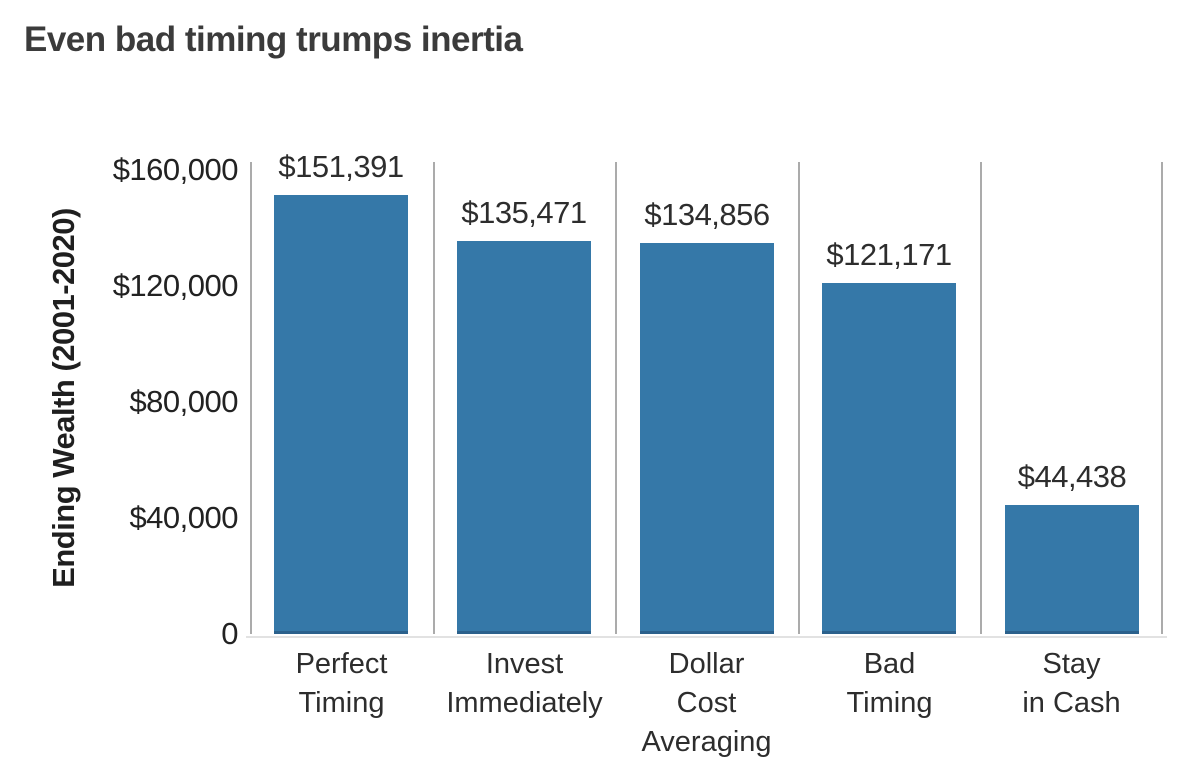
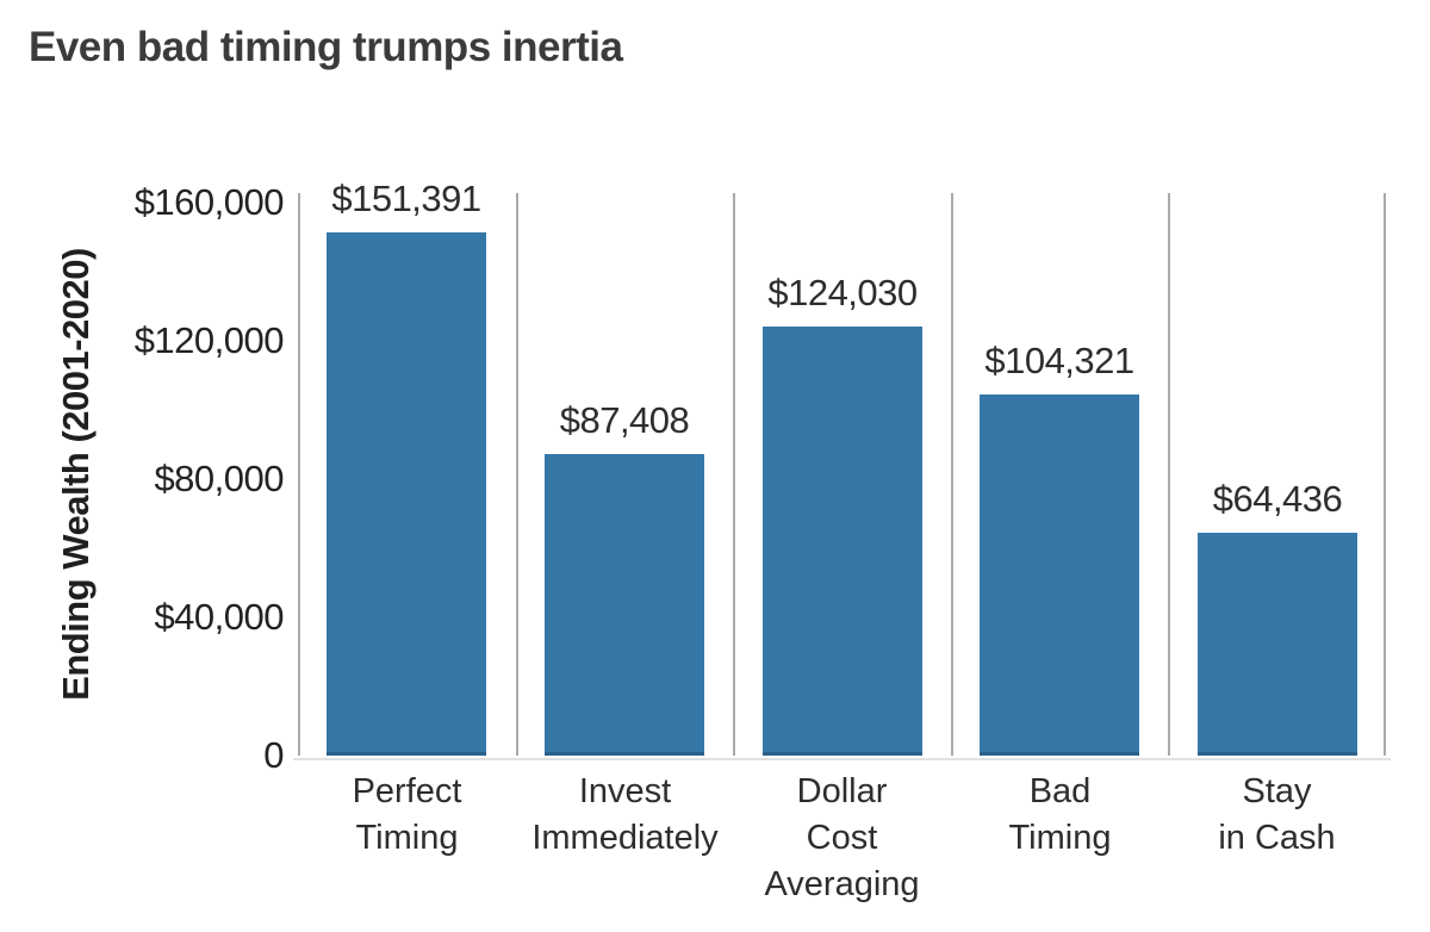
Invest Immediately: $135,471 -> $87,408
Dollar Cost Averaging: $134,856 -> $124,030
Bad Timing: $121,171 -> $104,321
Stay in Cash: $44,438 -> $64,436
